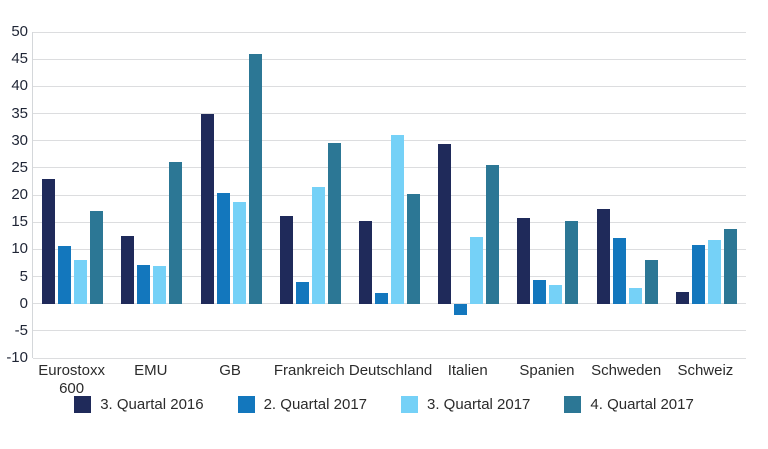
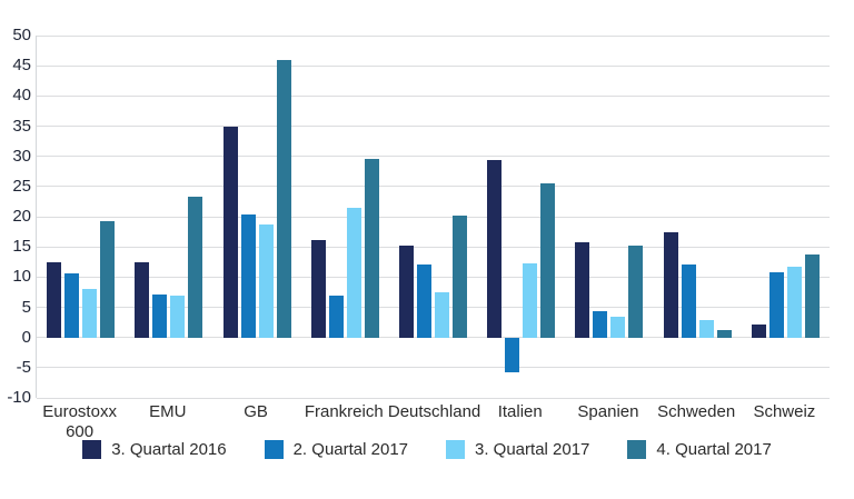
3. Quartal 2016/Eurostoxx 600: 23 -> 12
4. Quartal 2017/Eurostoxx 600: 17 -> 19
4. Quartal 2017/EMU: 26 -> 23
2. Quartal 2017/Frankreich: 4 -> 7
2. Quartal 2017/Deutschland: 2 -> 12
3. Quartal 2017/Deutschland: 31 -> 7
2. Quartal 2017/Italien: -2 -> -6
4. Quartal 2017/Schweden: 8 -> 1
